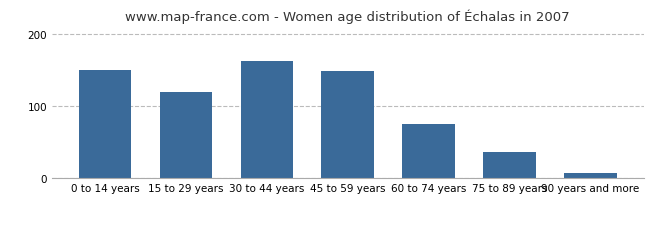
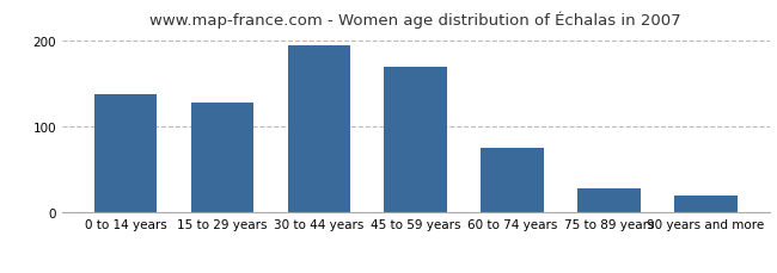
0 to 14 years: 150 -> 138
15 to 29 years: 120 -> 128
30 to 44 years: 163 -> 194
45 to 59 years: 148 -> 170
75 to 89 years: 37 -> 28
90 years and more: 8 -> 20
